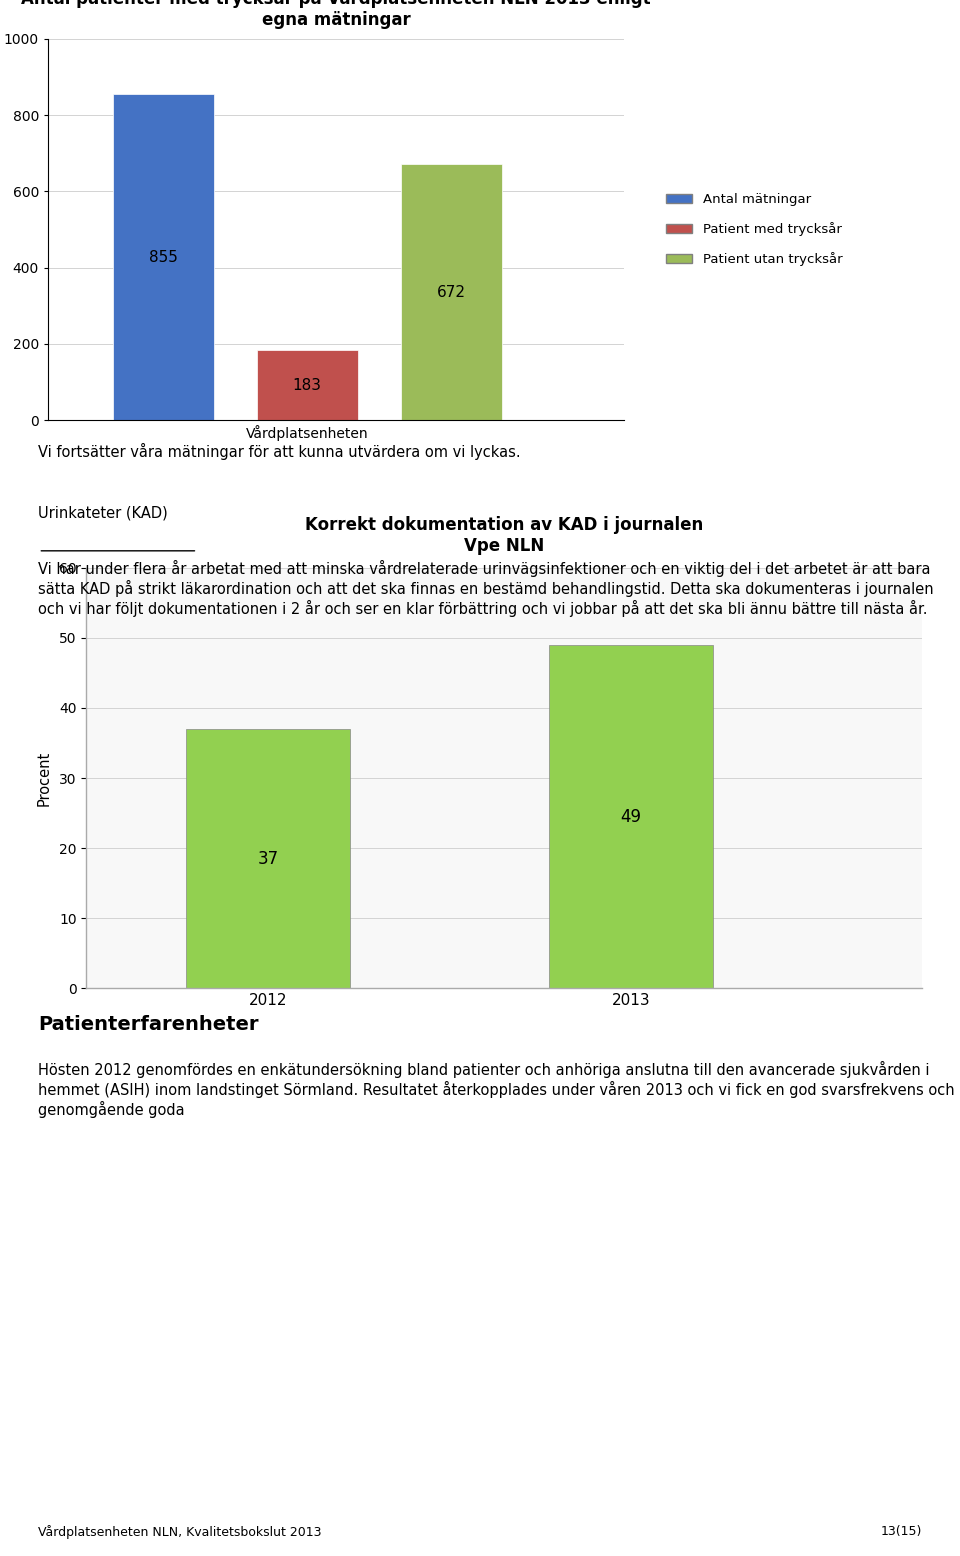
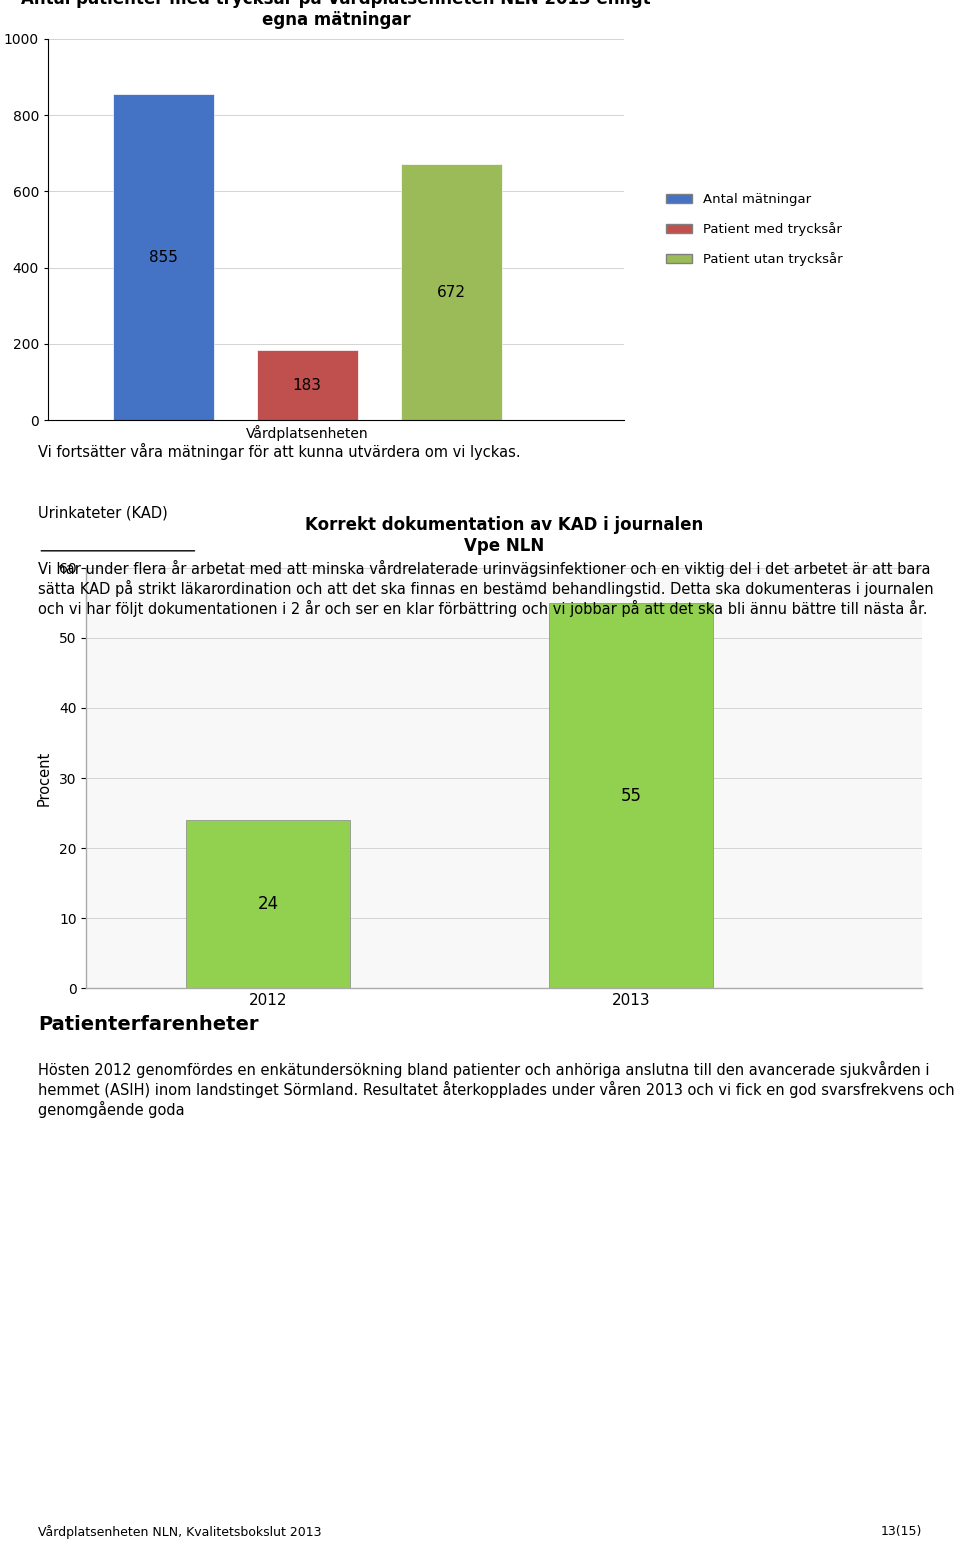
Korrekt dokumentation av KAD i journalen Vpe NLN/2012: 37 -> 24
Korrekt dokumentation av KAD i journalen Vpe NLN/2013: 49 -> 55
